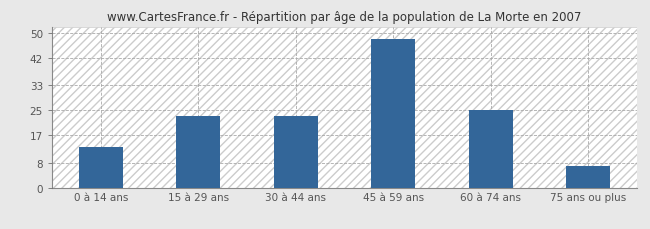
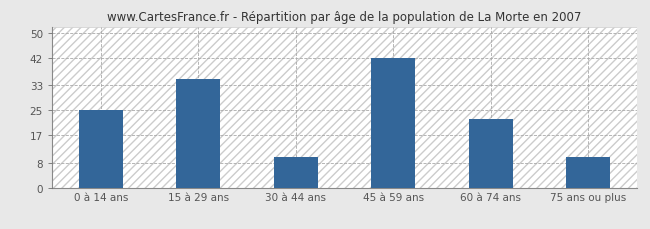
0 à 14 ans: 13 -> 25
15 à 29 ans: 23 -> 35
30 à 44 ans: 23 -> 10
45 à 59 ans: 48 -> 42
60 à 74 ans: 25 -> 22
75 ans ou plus: 7 -> 10
